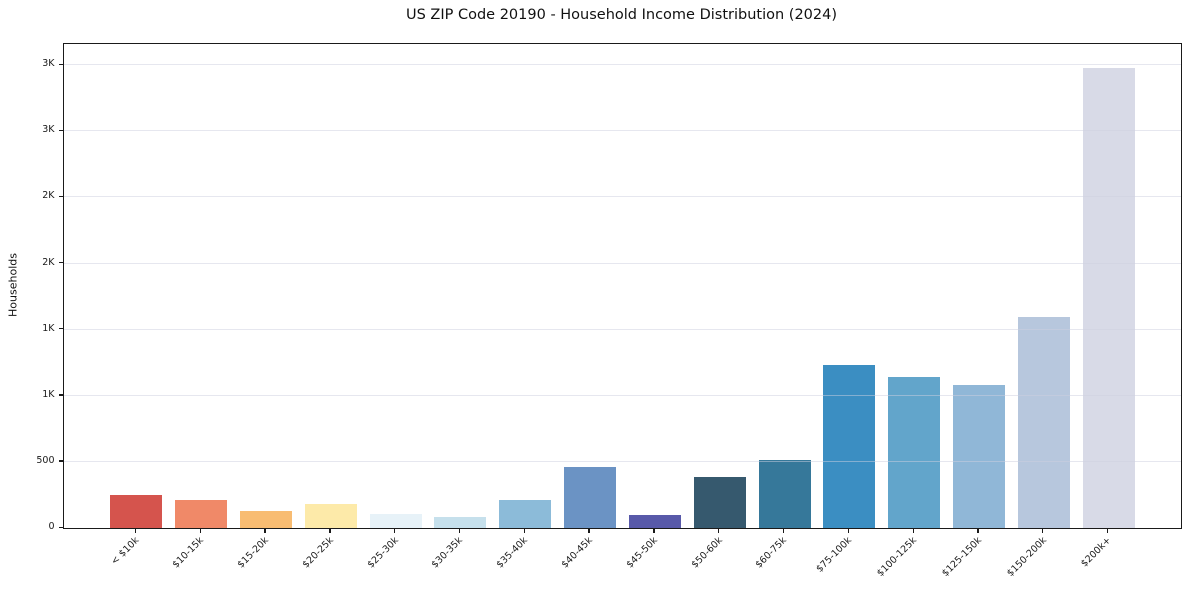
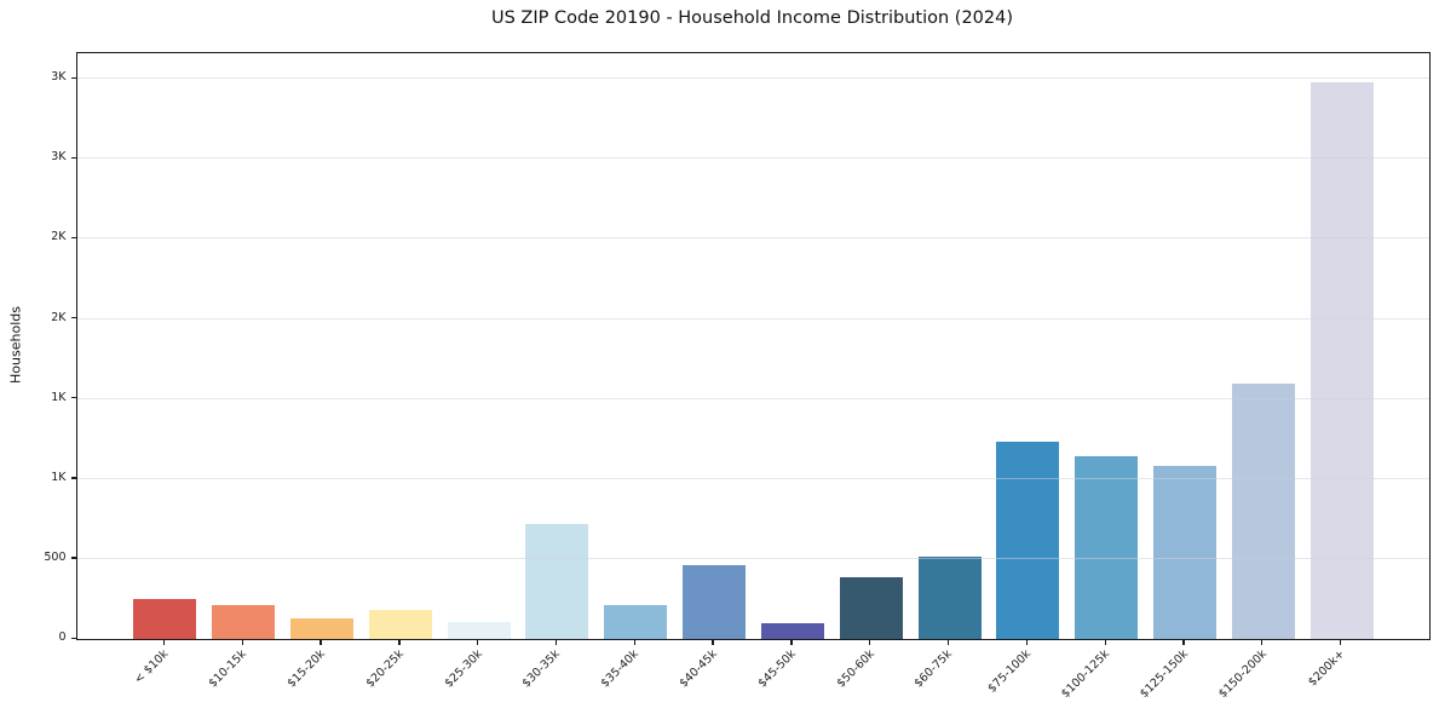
$30-35k: 0.08K -> 0.72K
